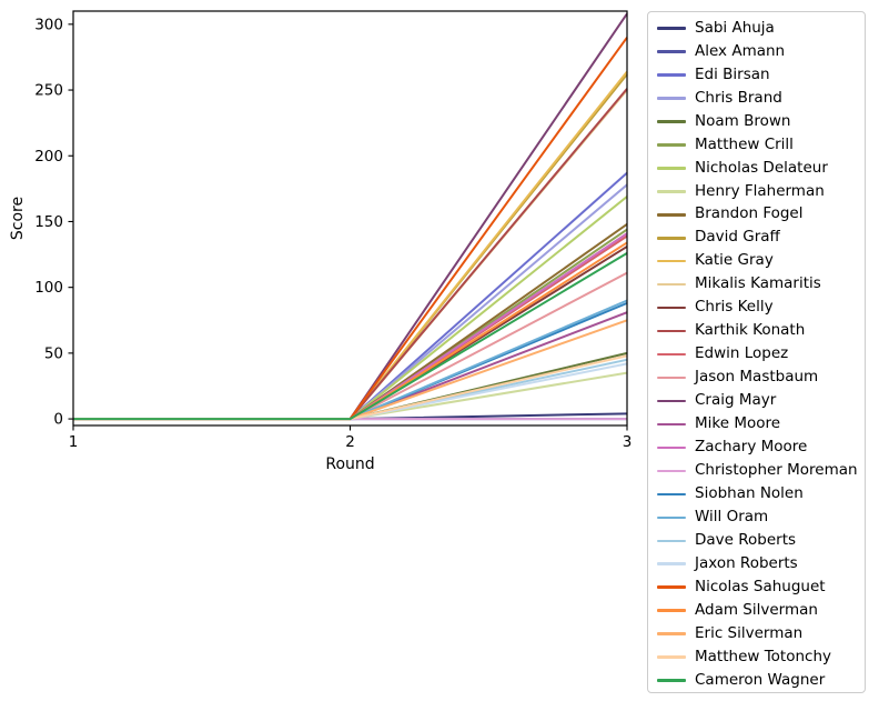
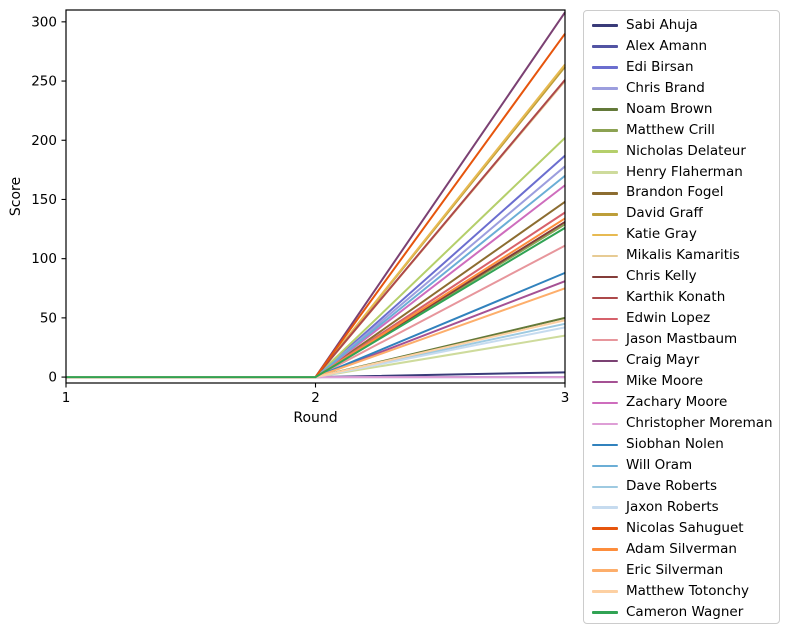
Matthew Crill/3: 144 -> 129
Nicholas Delateur/3: 169 -> 202
Zachary Moore/3: 141 -> 162
Will Oram/3: 90 -> 170
